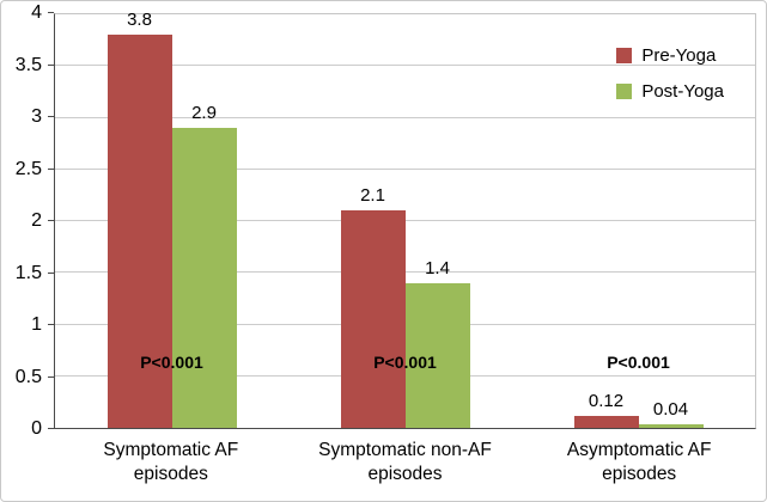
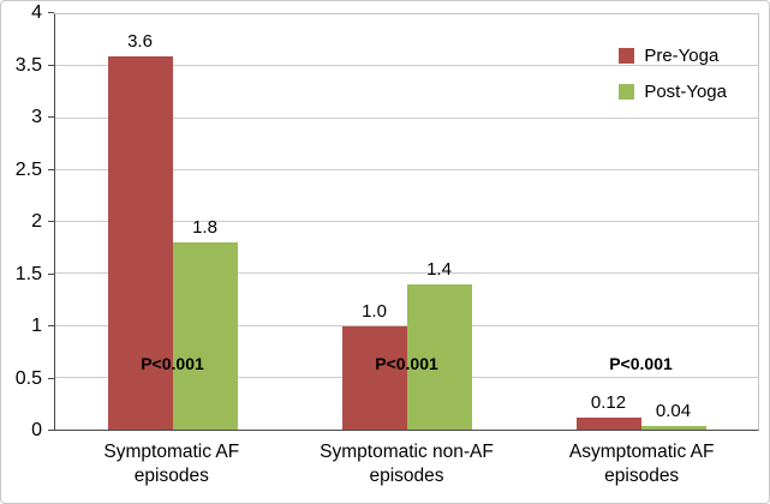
Pre-Yoga/Symptomatic AF episodes: 3.8 -> 3.6
Post-Yoga/Symptomatic AF episodes: 2.9 -> 1.8
Pre-Yoga/Symptomatic non-AF episodes: 2.1 -> 1.0
